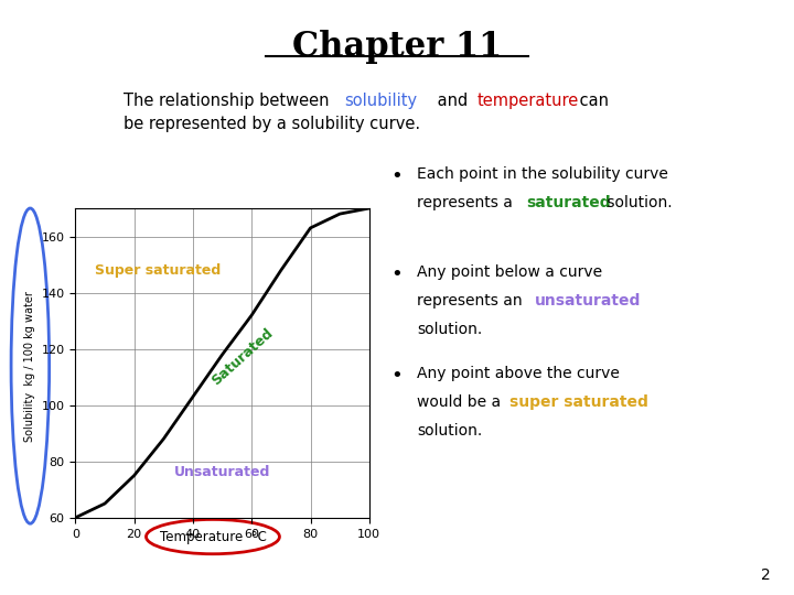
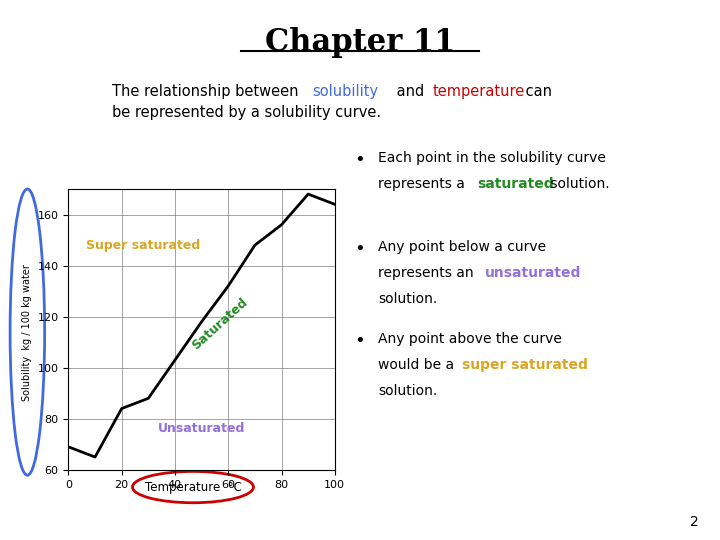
0: 60 -> 69
20: 75 -> 84
80: 163 -> 156
100: 170 -> 164
